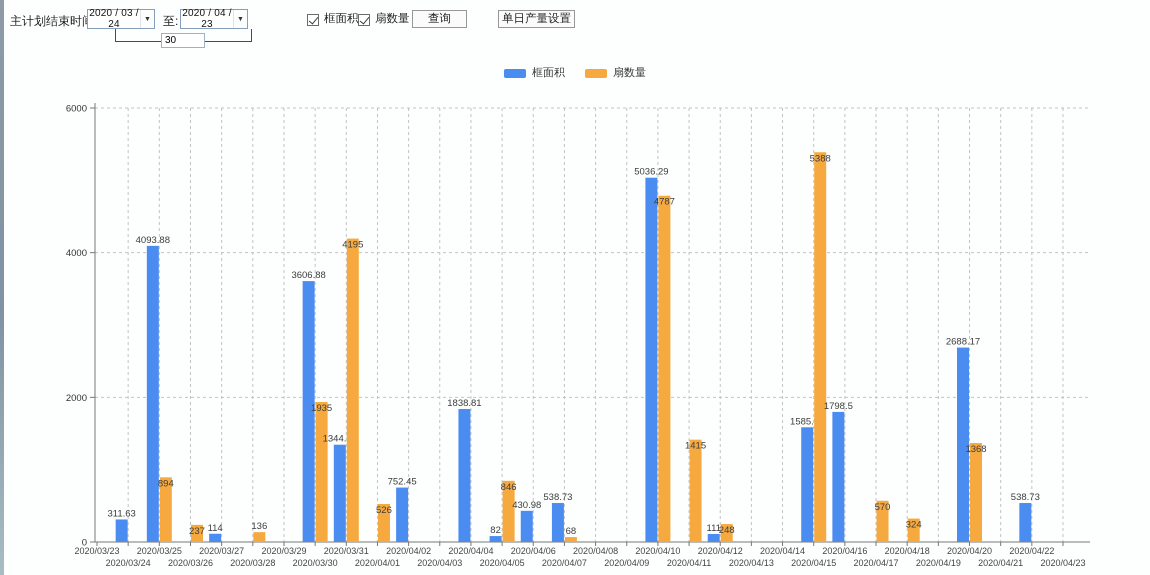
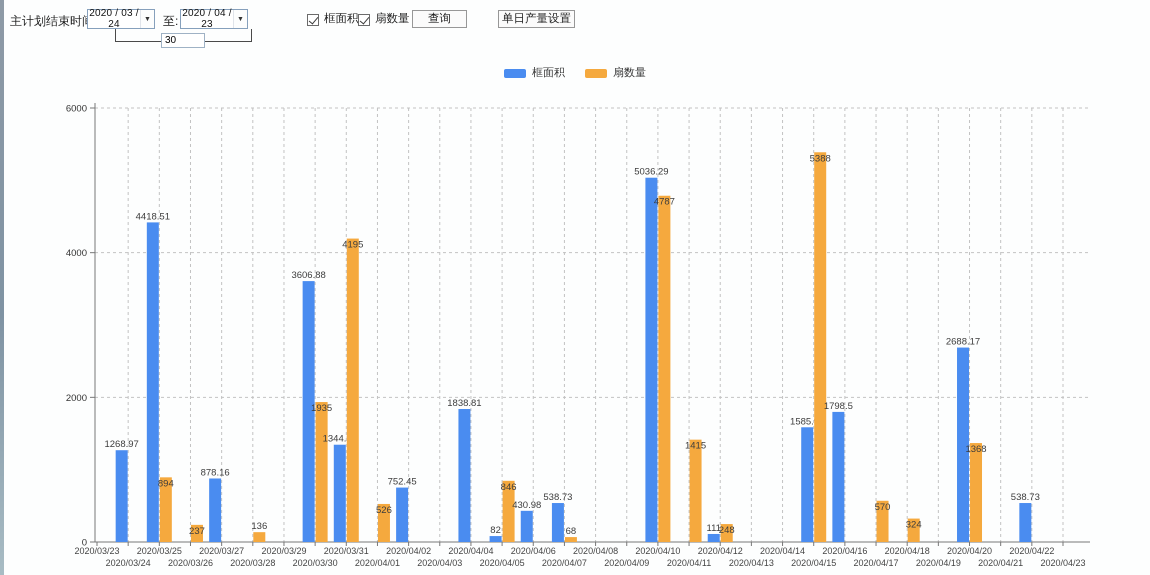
框面积/2020/03/24: 311.63 -> 1268.97
框面积/2020/03/25: 4093.88 -> 4418.51
框面积/2020/03/27: 114 -> 878.16
